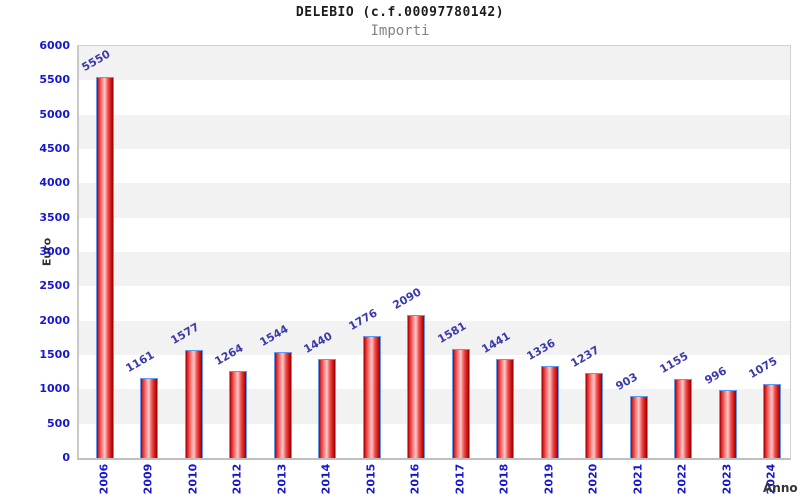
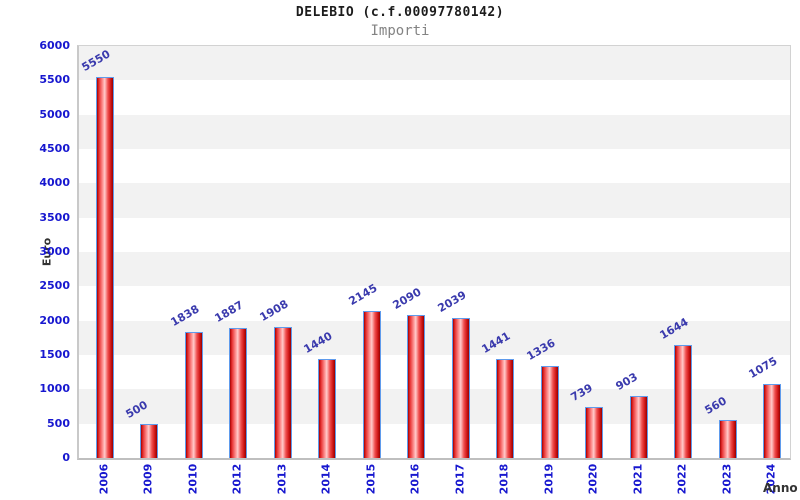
2009: 1161 -> 500
2010: 1577 -> 1838
2012: 1264 -> 1887
2013: 1544 -> 1908
2015: 1776 -> 2145
2017: 1581 -> 2039
2020: 1237 -> 739
2022: 1155 -> 1644
2023: 996 -> 560
